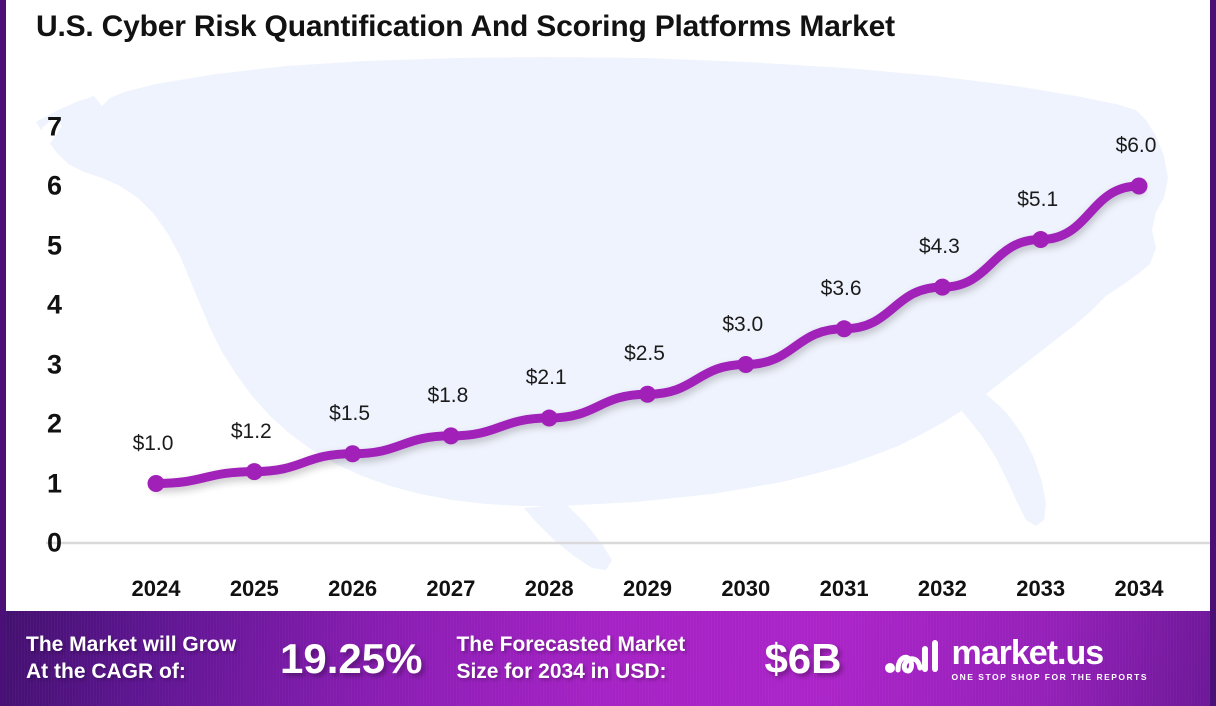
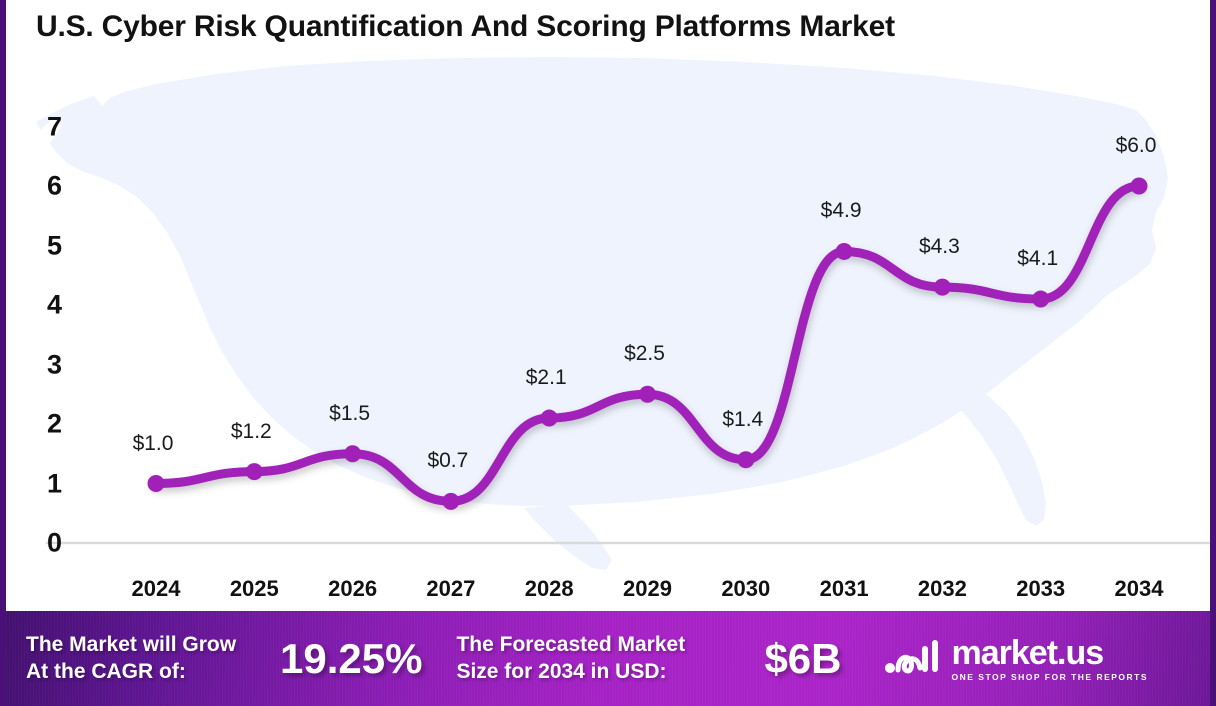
2027: $1.8 -> $0.7
2030: $3.0 -> $1.4
2031: $3.6 -> $4.9
2033: $5.1 -> $4.1
